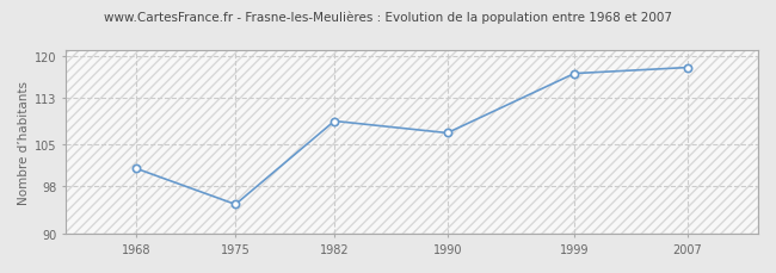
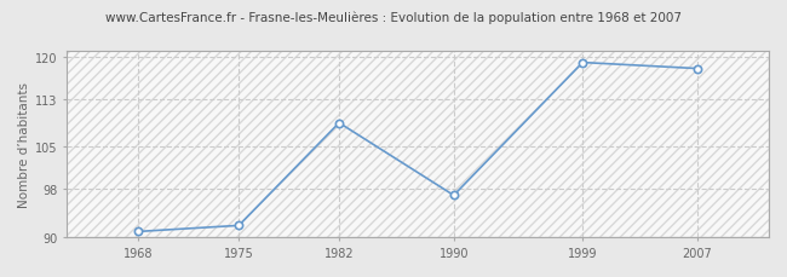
1968: 101 -> 91
1975: 95 -> 92
1990: 107 -> 97
1999: 117 -> 119
